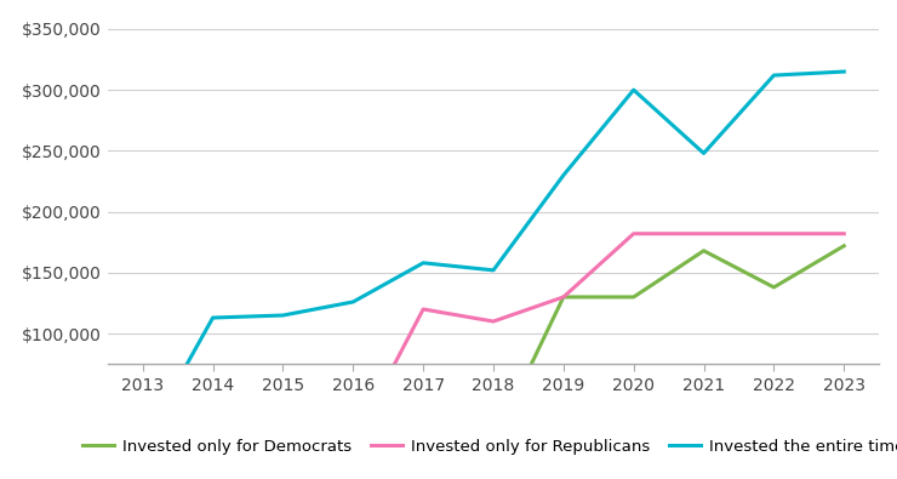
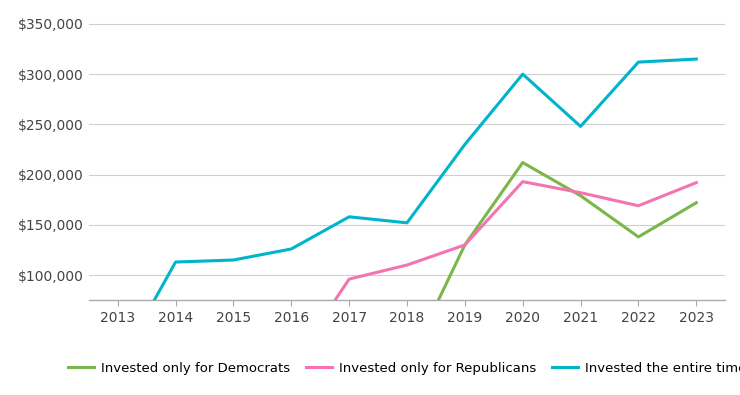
Invested only for Republicans/2017: $120,000 -> $96,000
Invested only for Democrats/2020: $130,000 -> $212,000
Invested only for Republicans/2020: $182,000 -> $193,000
Invested only for Democrats/2021: $168,000 -> $179,000
Invested only for Republicans/2022: $182,000 -> $169,000
Invested only for Republicans/2023: $182,000 -> $192,000
